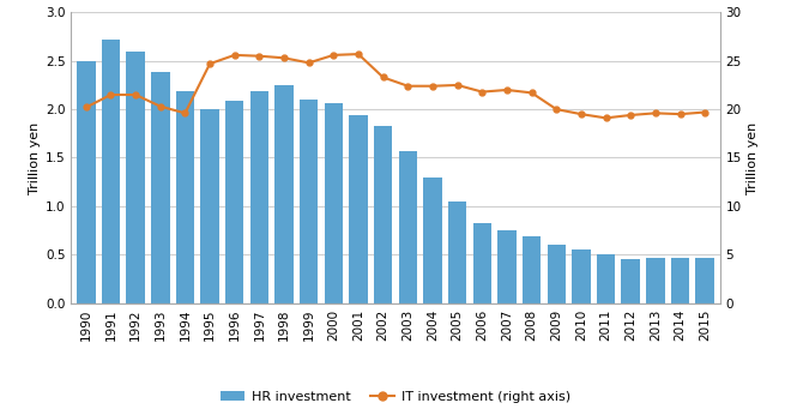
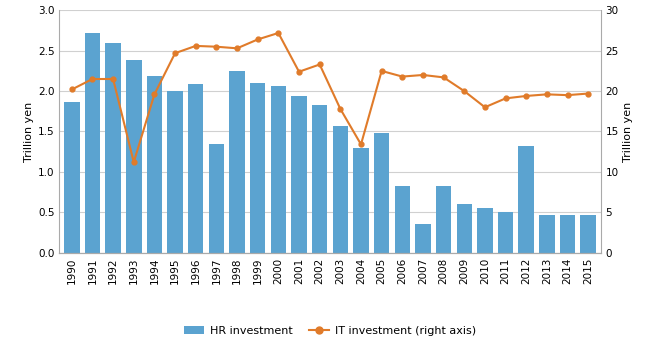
HR investment/1990: 2.50 -> 1.86
IT investment (right axis)/1993: 20.3 -> 11.2
HR investment/1997: 2.19 -> 1.34
IT investment (right axis)/1999: 24.8 -> 26.4
IT investment (right axis)/2000: 25.6 -> 27.2
IT investment (right axis)/2001: 25.7 -> 22.4
IT investment (right axis)/2003: 22.4 -> 17.8
IT investment (right axis)/2004: 22.4 -> 13.4
HR investment/2005: 1.05 -> 1.48
HR investment/2007: 0.75 -> 0.36
HR investment/2008: 0.69 -> 0.82
IT investment (right axis)/2010: 19.5 -> 18.0
HR investment/2012: 0.45 -> 1.32
